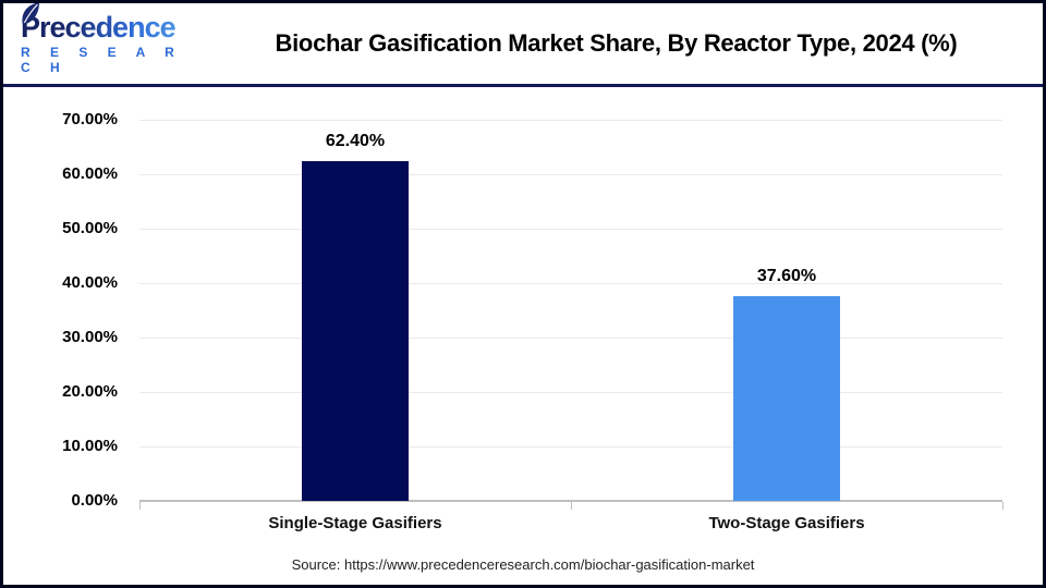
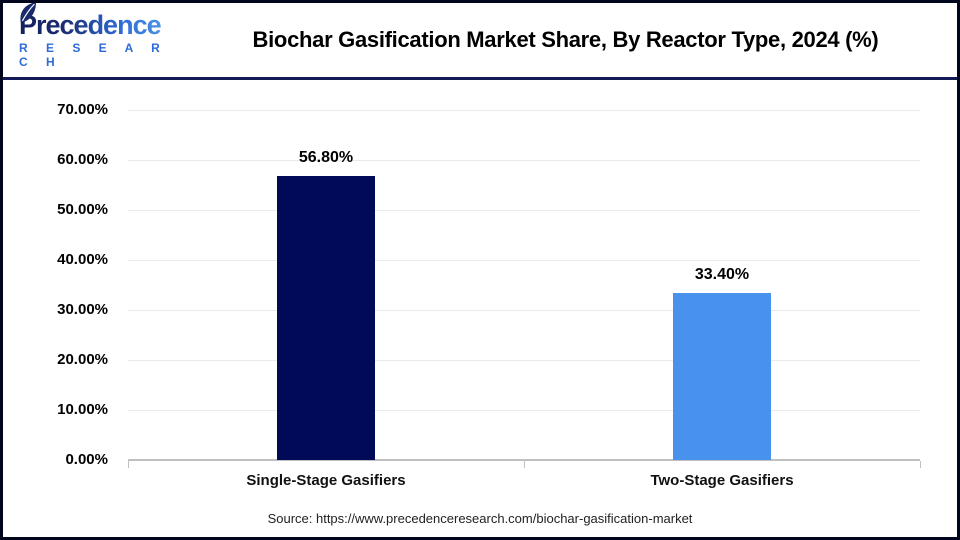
Single-Stage Gasifiers: 62.40% -> 56.80%
Two-Stage Gasifiers: 37.60% -> 33.40%
